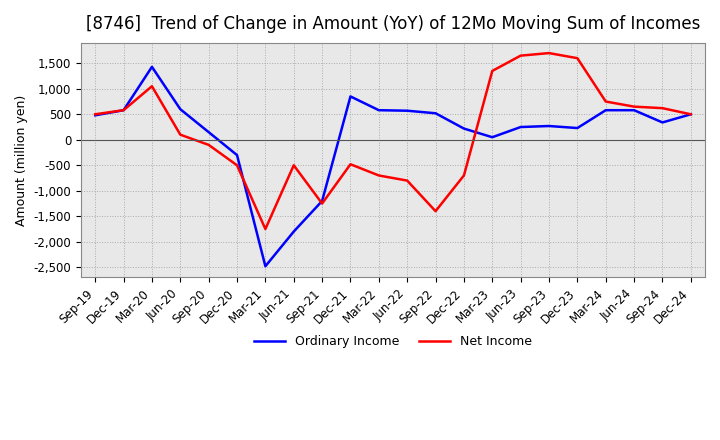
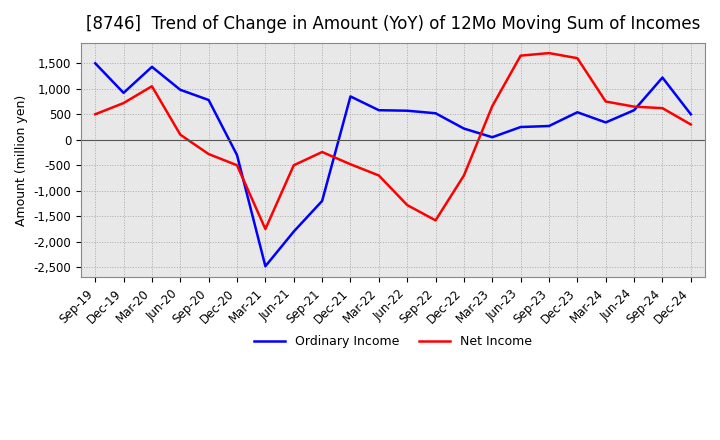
Ordinary Income/Sep-19: 480 -> 1,500
Ordinary Income/Dec-19: 580 -> 920
Net Income/Dec-19: 580 -> 720
Ordinary Income/Jun-20: 600 -> 980
Ordinary Income/Sep-20: 150 -> 780
Net Income/Sep-20: -100 -> -280
Net Income/Sep-21: -1,250 -> -240
Net Income/Jun-22: -800 -> -1,280
Net Income/Sep-22: -1,400 -> -1,580
Net Income/Mar-23: 1,350 -> 660
Ordinary Income/Dec-23: 230 -> 540
Ordinary Income/Mar-24: 580 -> 340
Ordinary Income/Sep-24: 340 -> 1,220
Net Income/Dec-24: 500 -> 300
